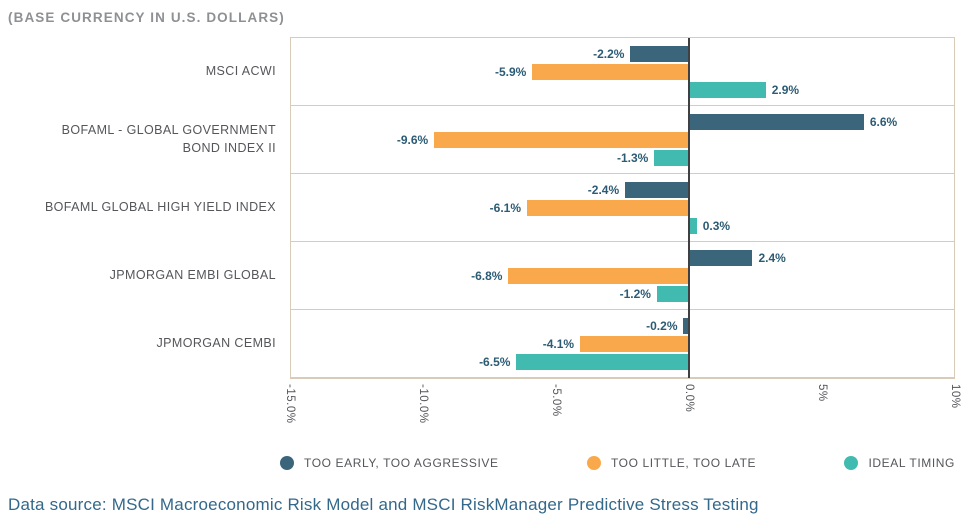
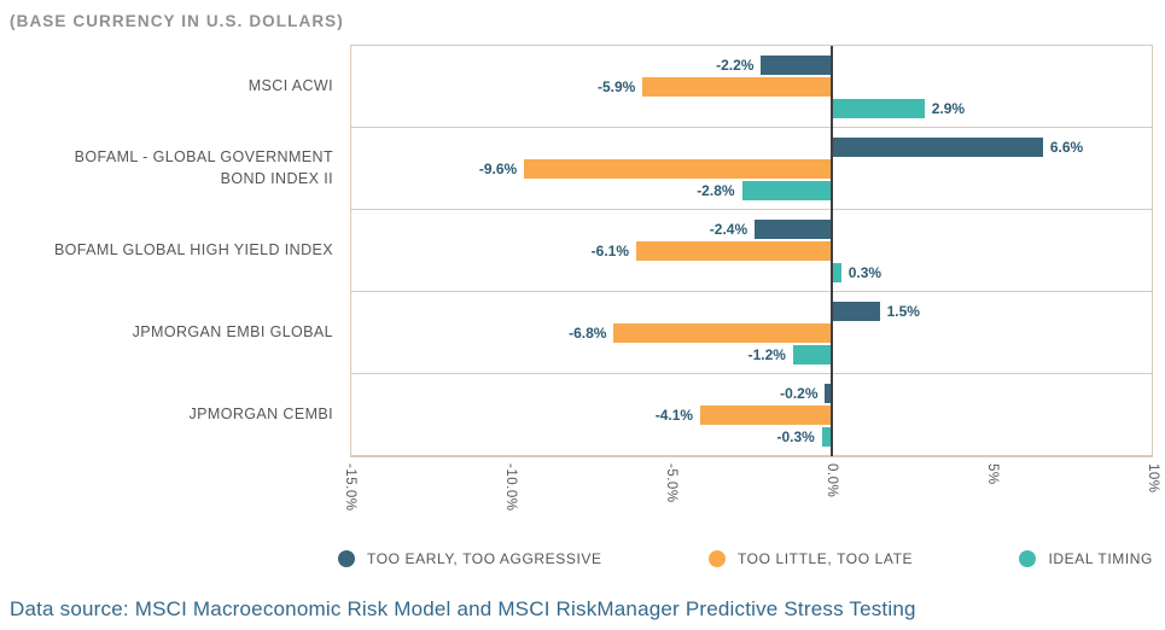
IDEAL TIMING/BOFAML - GLOBAL GOVERNMENT BOND INDEX II: -1.3% -> -2.8%
TOO EARLY, TOO AGGRESSIVE/JPMORGAN EMBI GLOBAL: 2.4% -> 1.5%
IDEAL TIMING/JPMORGAN CEMBI: -6.5% -> -0.3%
